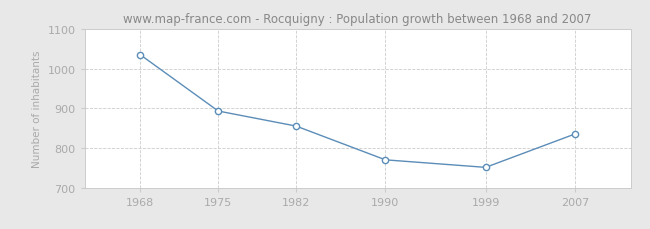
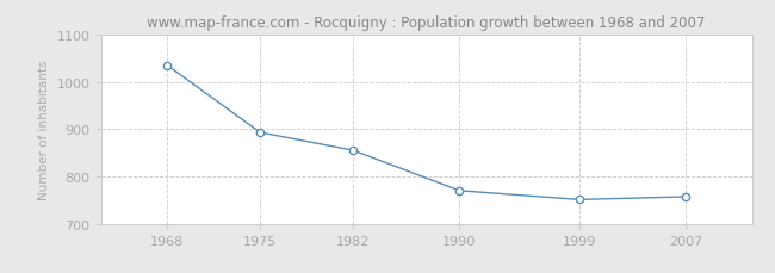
2007: 835 -> 757
